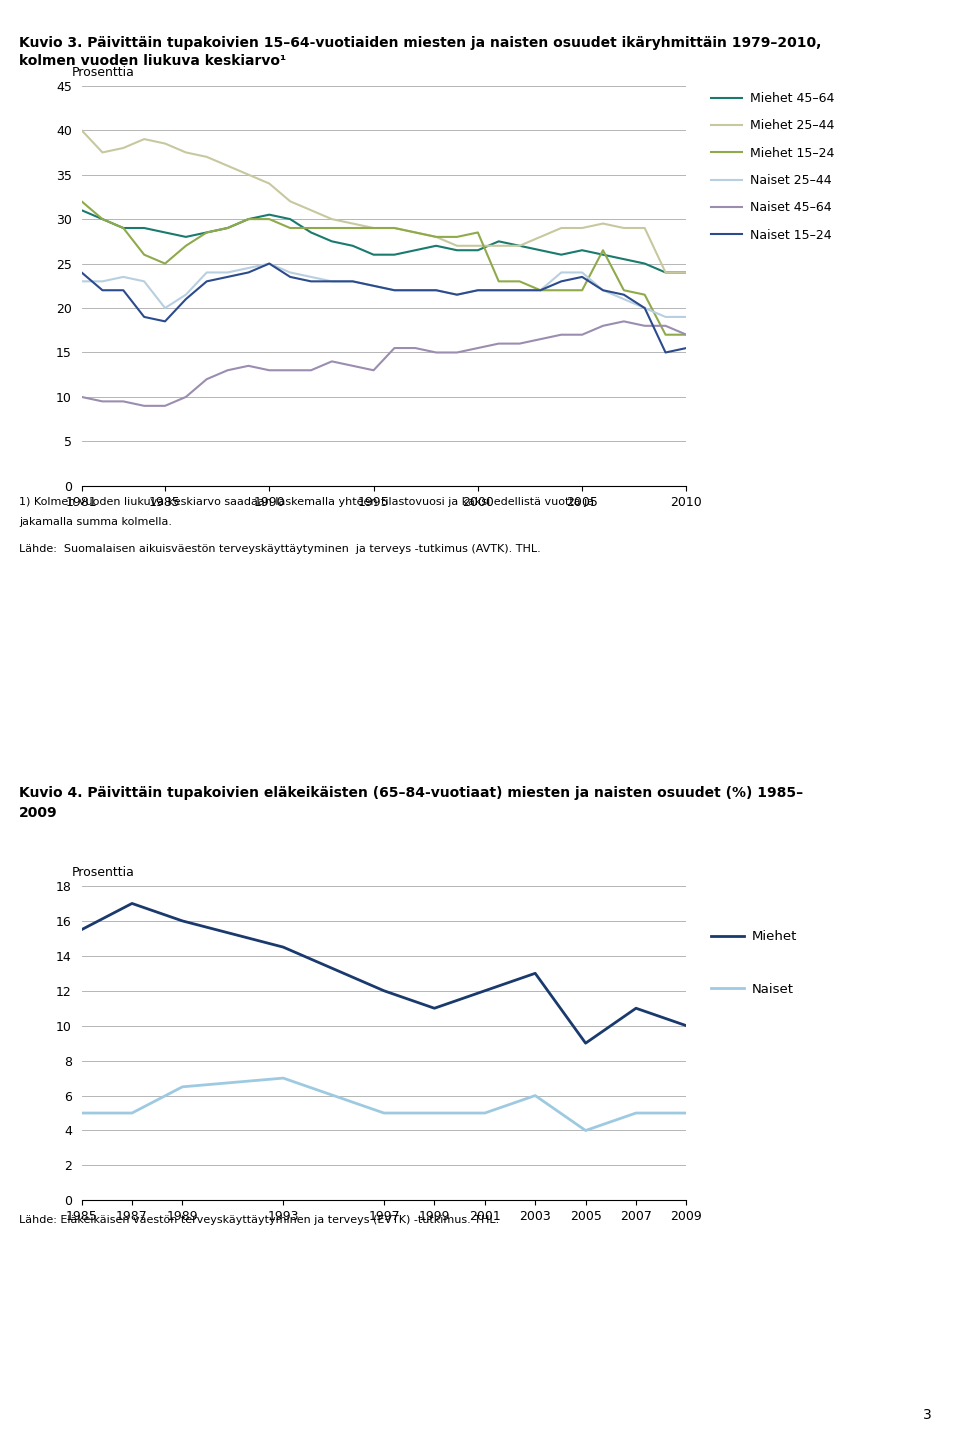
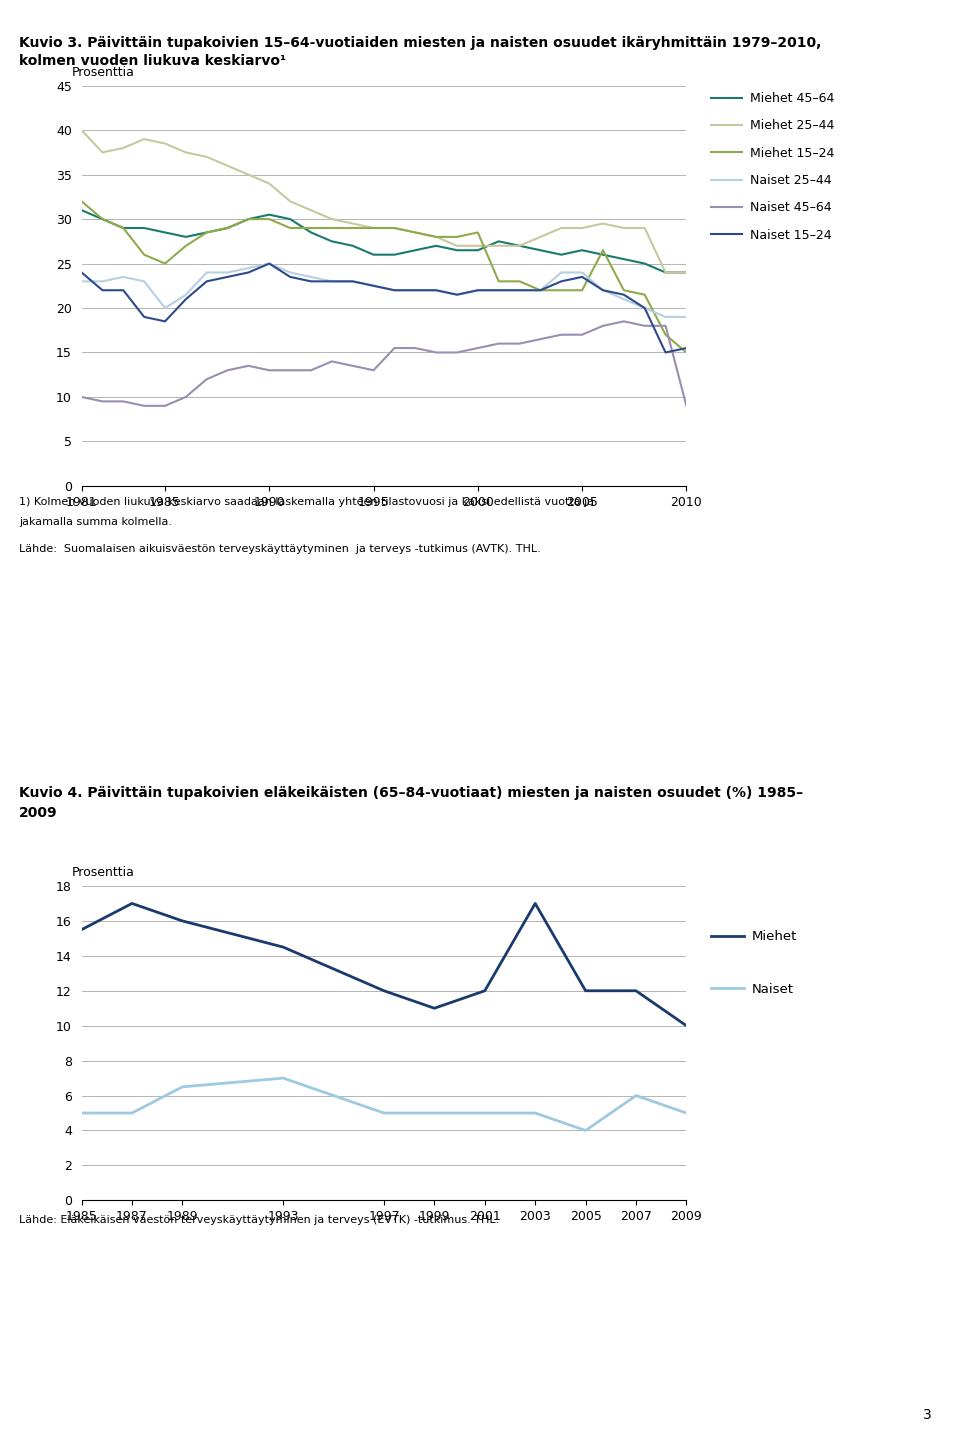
Miehet 15–24/2010: 17.0 -> 15.0
Naiset 45–64/2010: 17.0 -> 9.0
Miehet/2003: 13.0 -> 17.0
Naiset/2003: 6.0 -> 5.0
Miehet/2005: 9.0 -> 12.0
Miehet/2007: 11.0 -> 12.0
Naiset/2007: 5.0 -> 6.0
